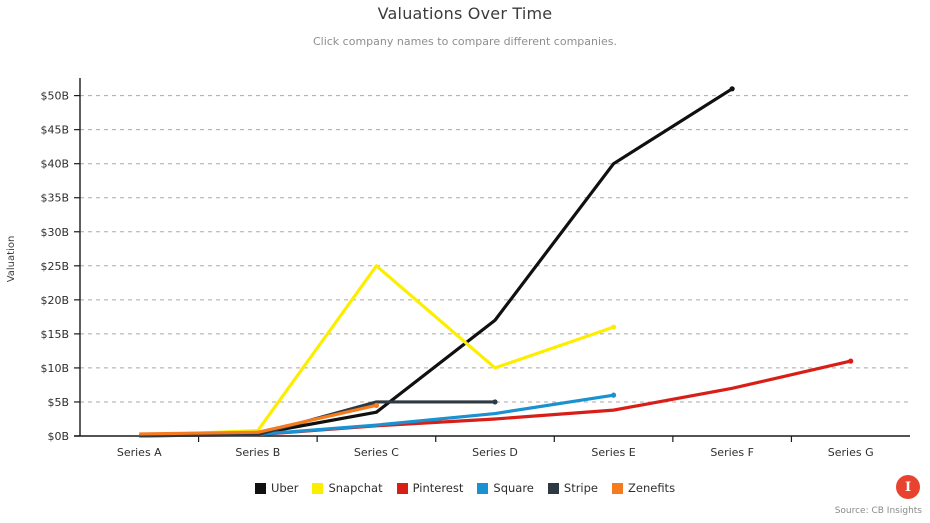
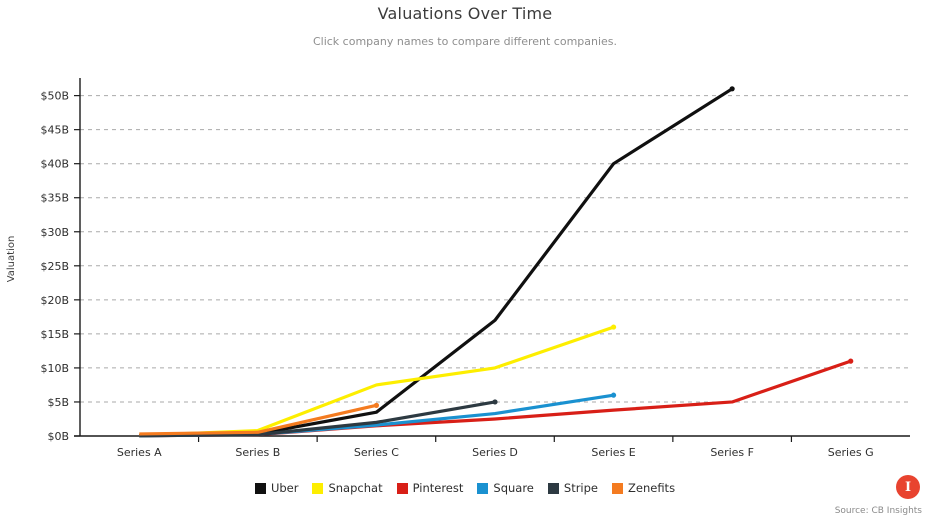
Snapchat/Series C: $25B -> $8B
Stripe/Series C: $5B -> $2B
Pinterest/Series F: $7B -> $5B
